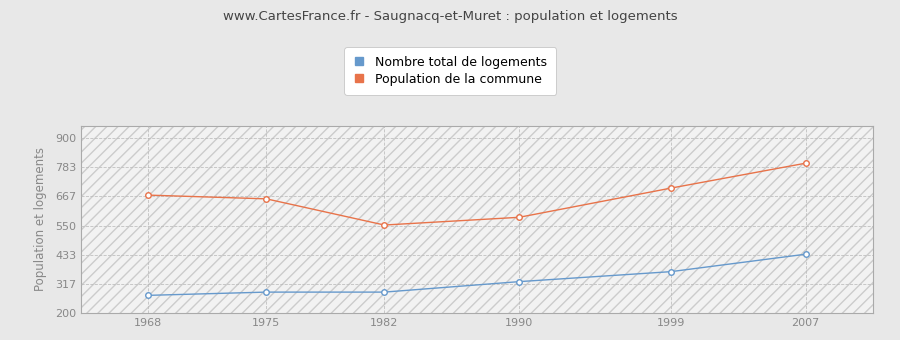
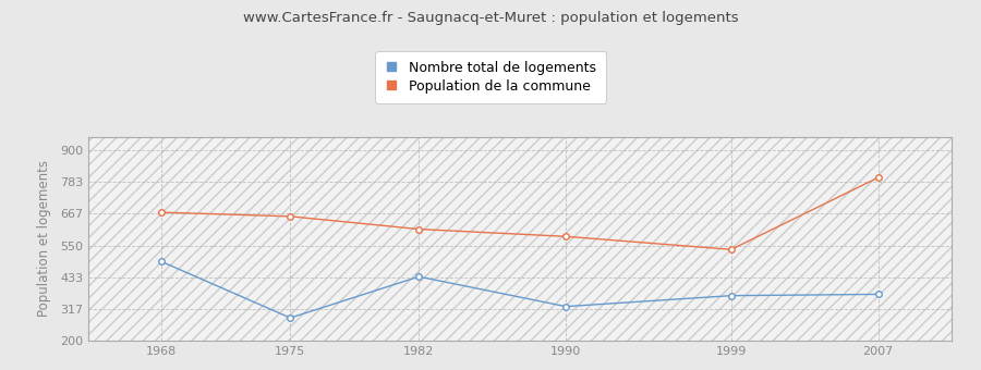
Nombre total de logements/1968: 270 -> 490
Nombre total de logements/1982: 283 -> 435
Population de la commune/1982: 552 -> 610
Population de la commune/1999: 700 -> 535
Nombre total de logements/2007: 435 -> 370
